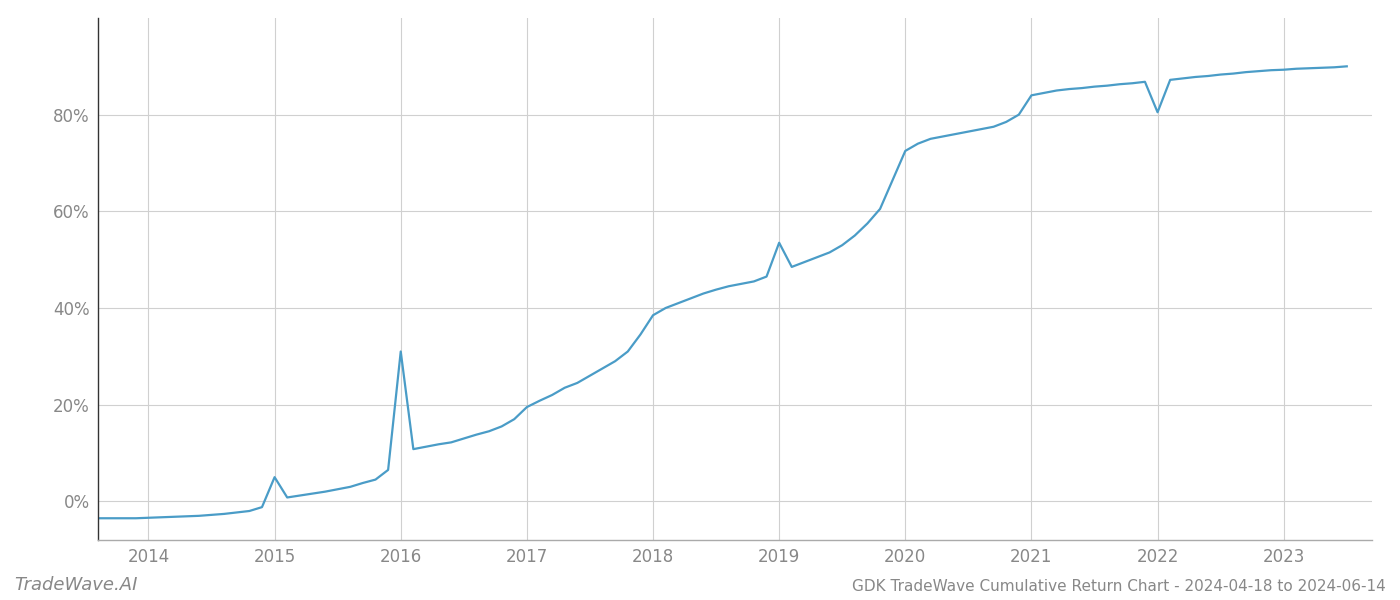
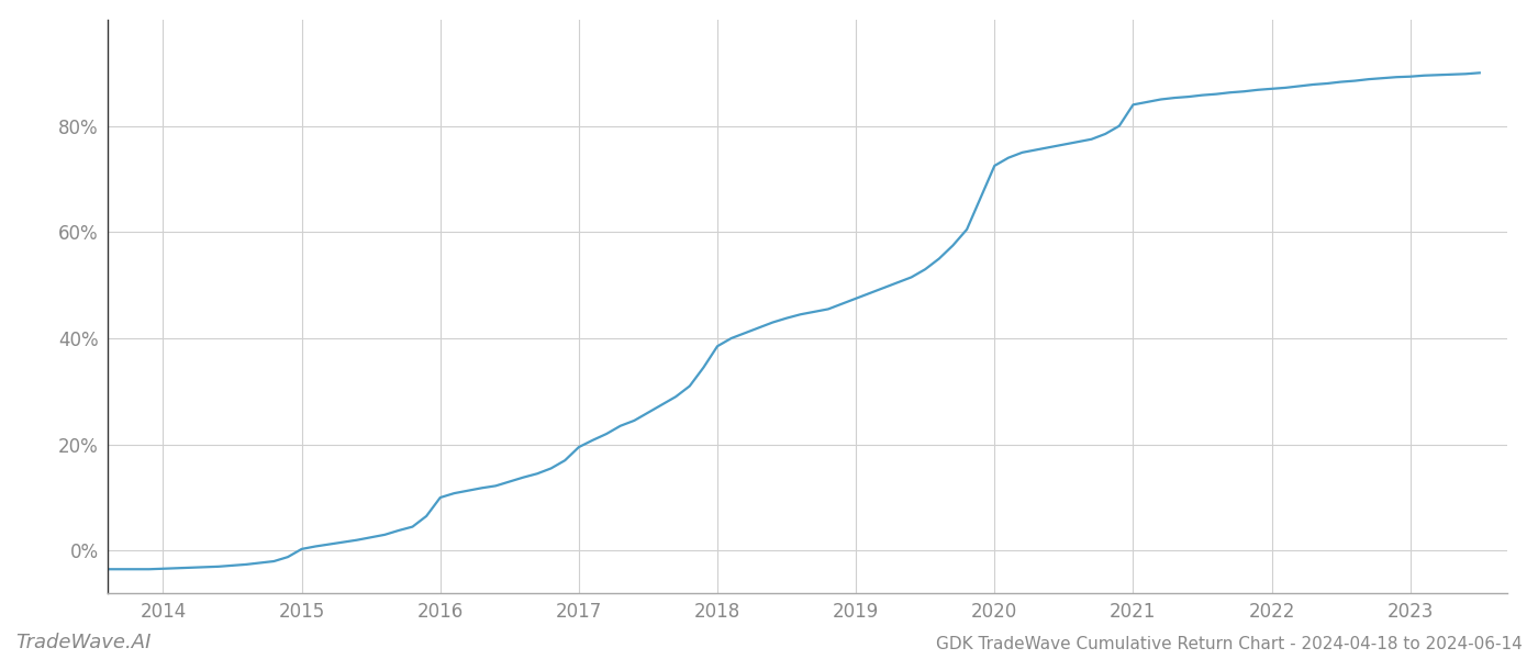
2015: 5.0% -> 0.3%
2016: 31.0% -> 10.0%
2019: 53.5% -> 47.5%
2022: 80.5% -> 87.0%
